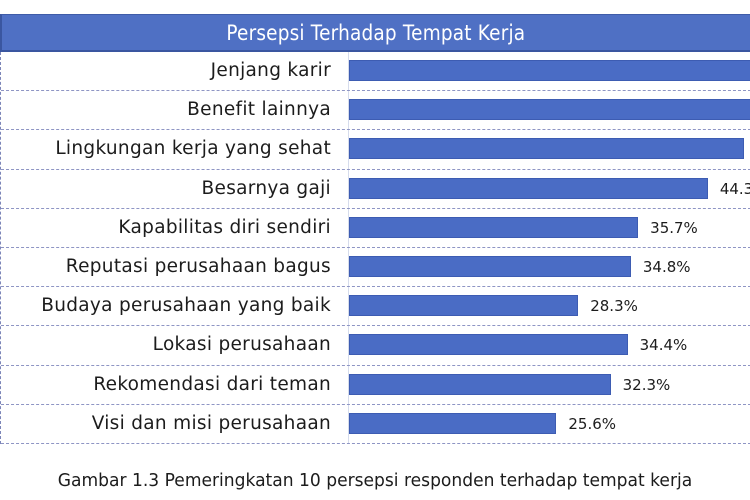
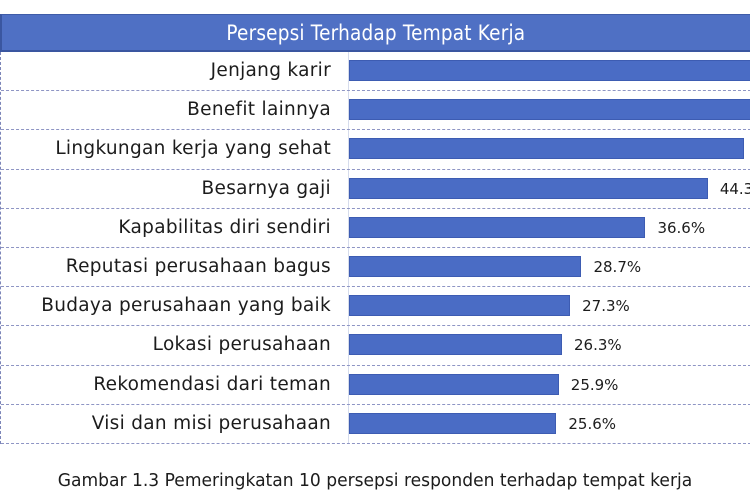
Kapabilitas diri sendiri: 35.7% -> 36.6%
Reputasi perusahaan bagus: 34.8% -> 28.7%
Budaya perusahaan yang baik: 28.3% -> 27.3%
Lokasi perusahaan: 34.4% -> 26.3%
Rekomendasi dari teman: 32.3% -> 25.9%
